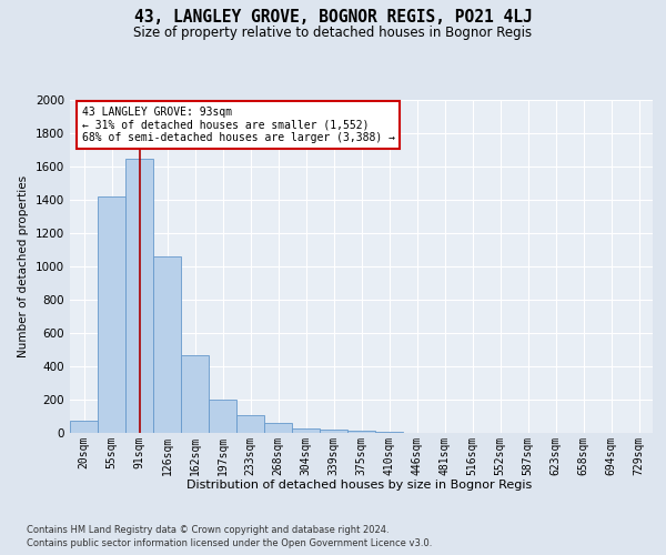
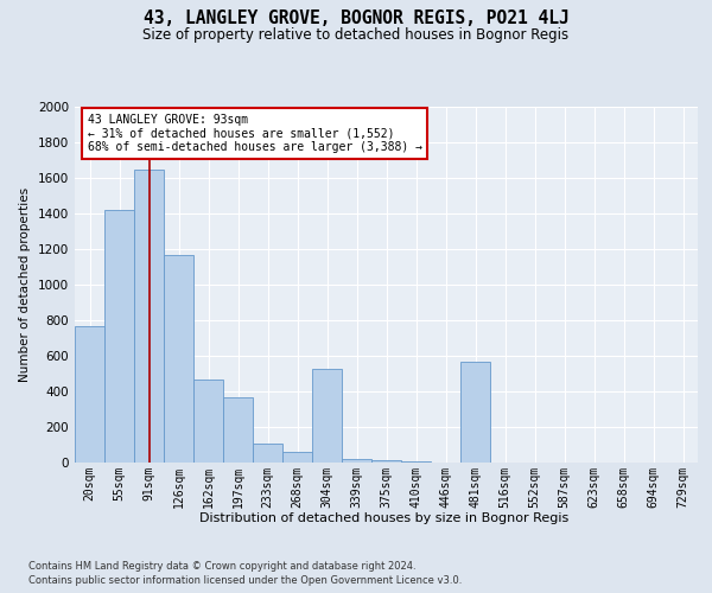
20sqm: 80 -> 770
126sqm: 1060 -> 1170
197sqm: 200 -> 370
304sqm: 30 -> 530
481sqm: 0 -> 570
